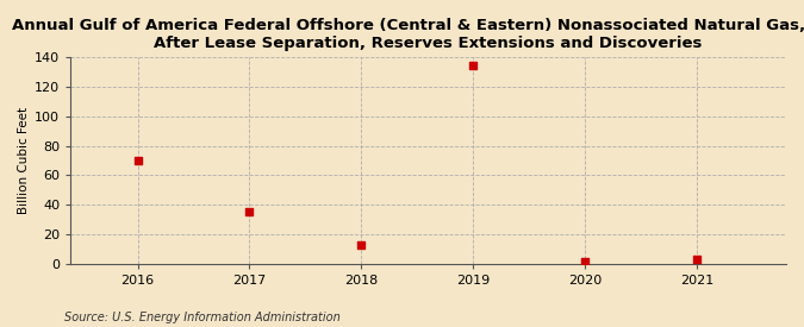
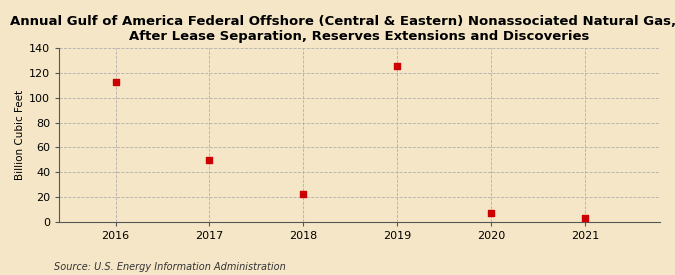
2016: 70 -> 113
2017: 35 -> 50
2018: 13 -> 22
2019: 135 -> 126
2020: 1 -> 7
